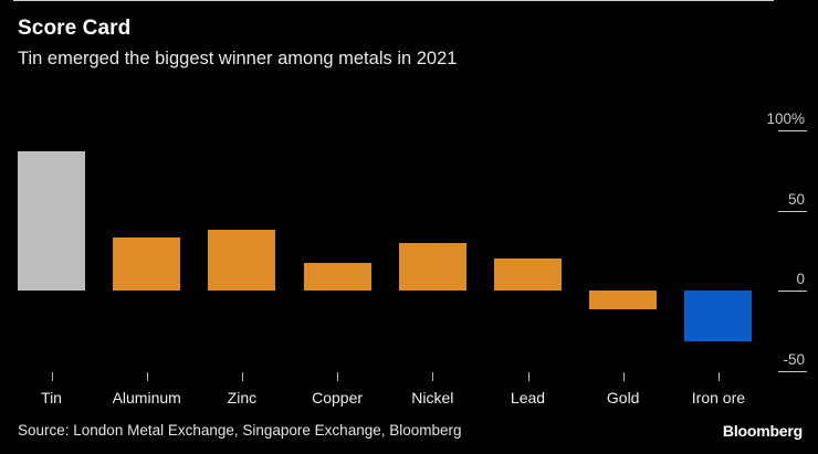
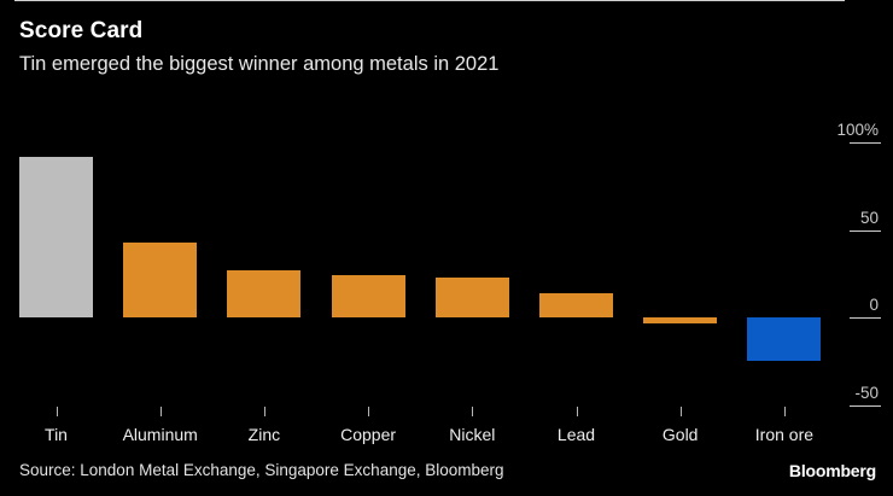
Tin: 87% -> 92%
Aluminum: 33% -> 43%
Zinc: 38% -> 27%
Copper: 17% -> 24%
Nickel: 30% -> 23%
Lead: 20% -> 14%
Gold: -12% -> -4%
Iron ore: -32% -> -25%
